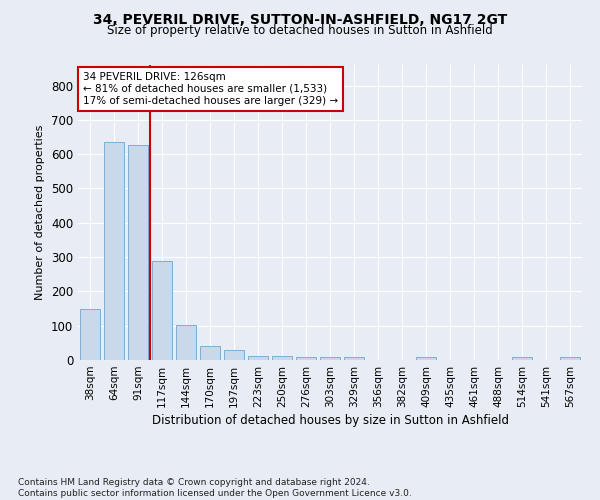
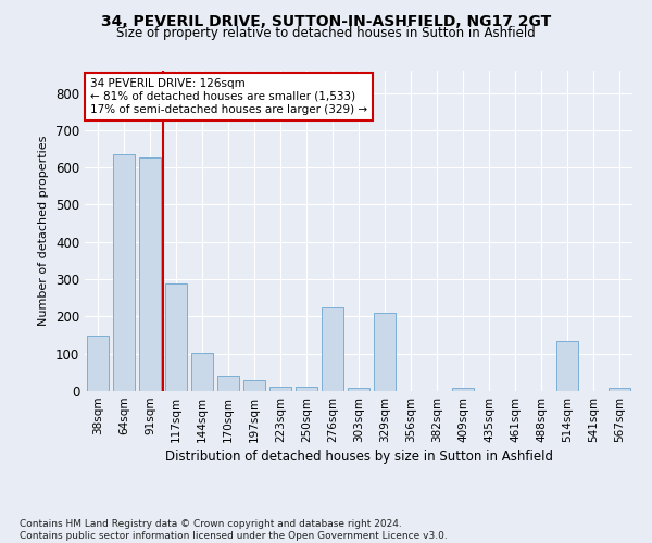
276sqm: 10 -> 225
329sqm: 10 -> 210
514sqm: 8 -> 135
